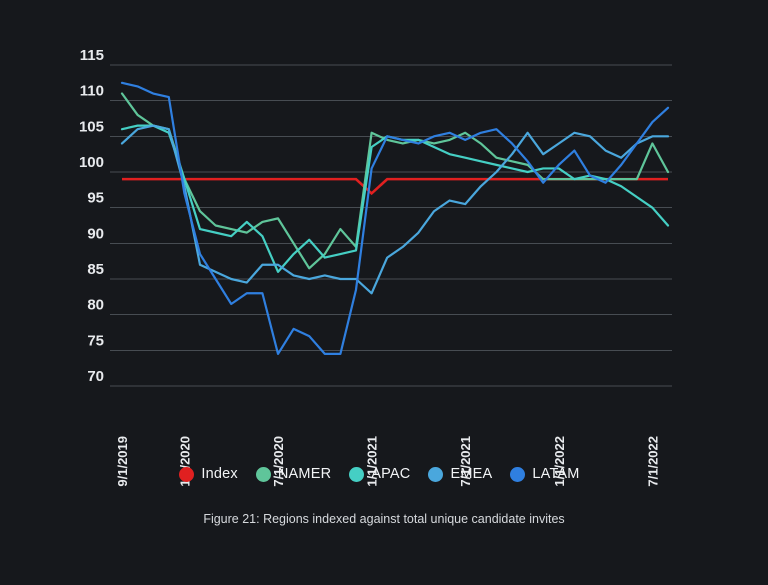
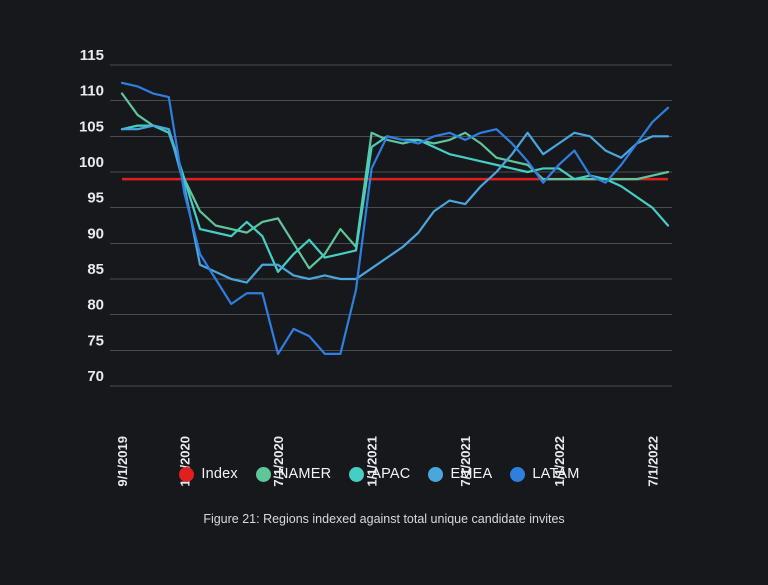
EMEA/9/1/2019: 104 -> 106
Index/1/1/2021: 97 -> 99
EMEA/1/1/2021: 83 -> 86
NAMER/7/1/2022: 104 -> 100
